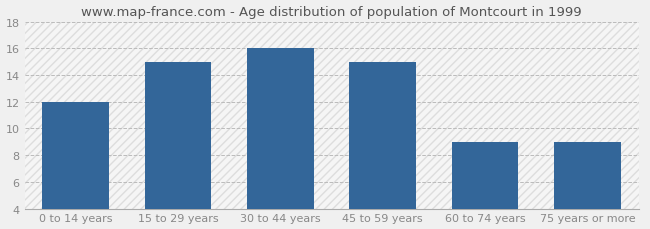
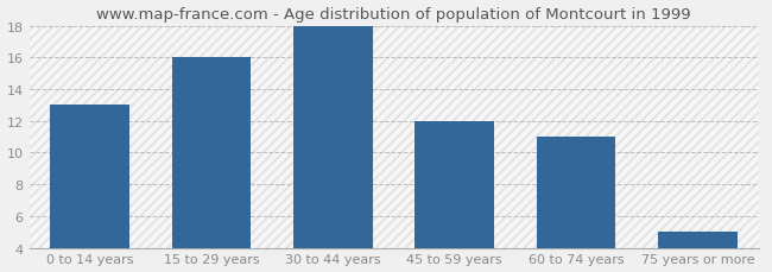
0 to 14 years: 12 -> 13
15 to 29 years: 15 -> 16
30 to 44 years: 16 -> 18
45 to 59 years: 15 -> 12
60 to 74 years: 9 -> 11
75 years or more: 9 -> 5
